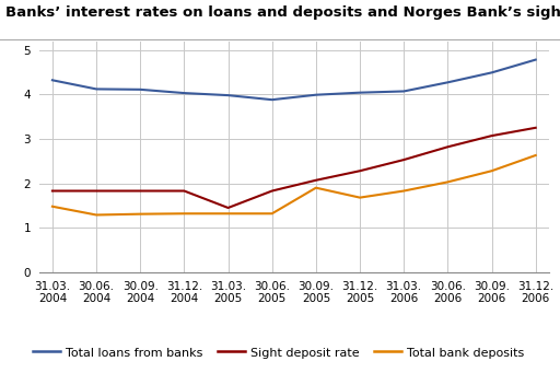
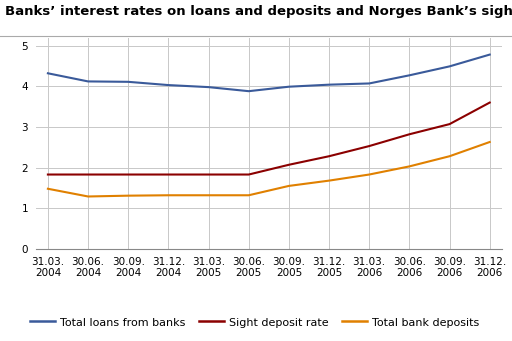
Sight deposit rate/31.03. 2005: 1.45 -> 1.83
Total bank deposits/30.09. 2005: 1.90 -> 1.55
Sight deposit rate/31.12. 2006: 3.25 -> 3.60
